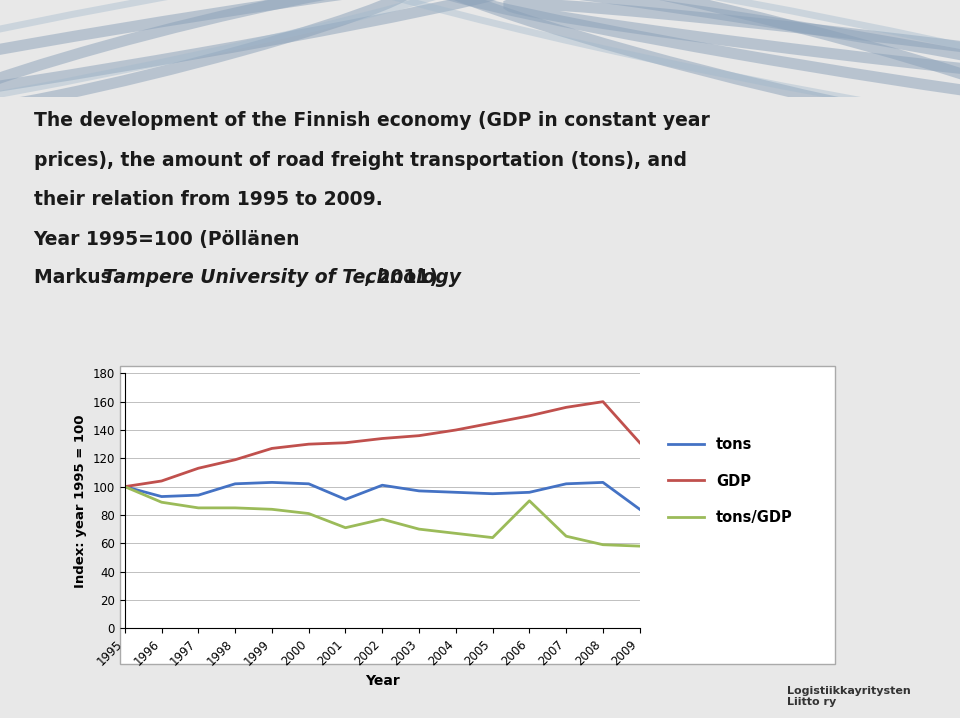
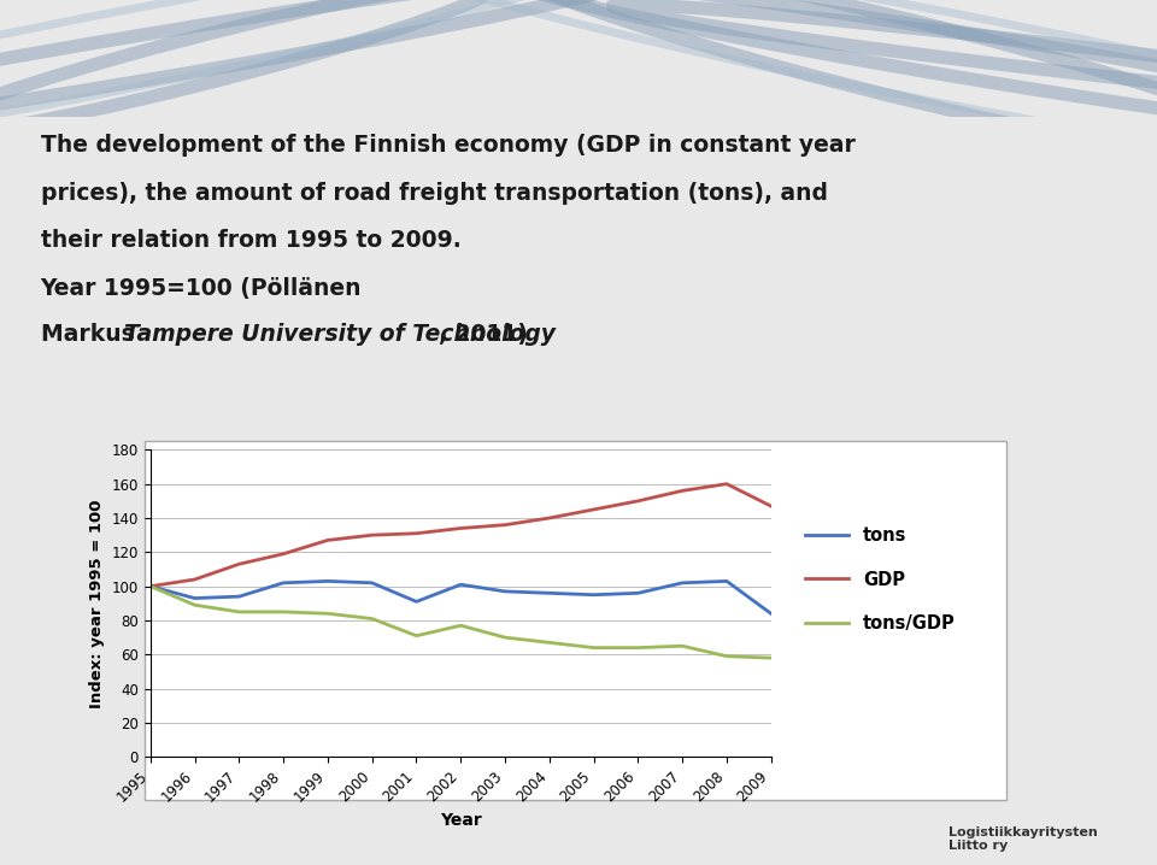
tons/GDP/2006: 90 -> 64
GDP/2009: 131 -> 147
